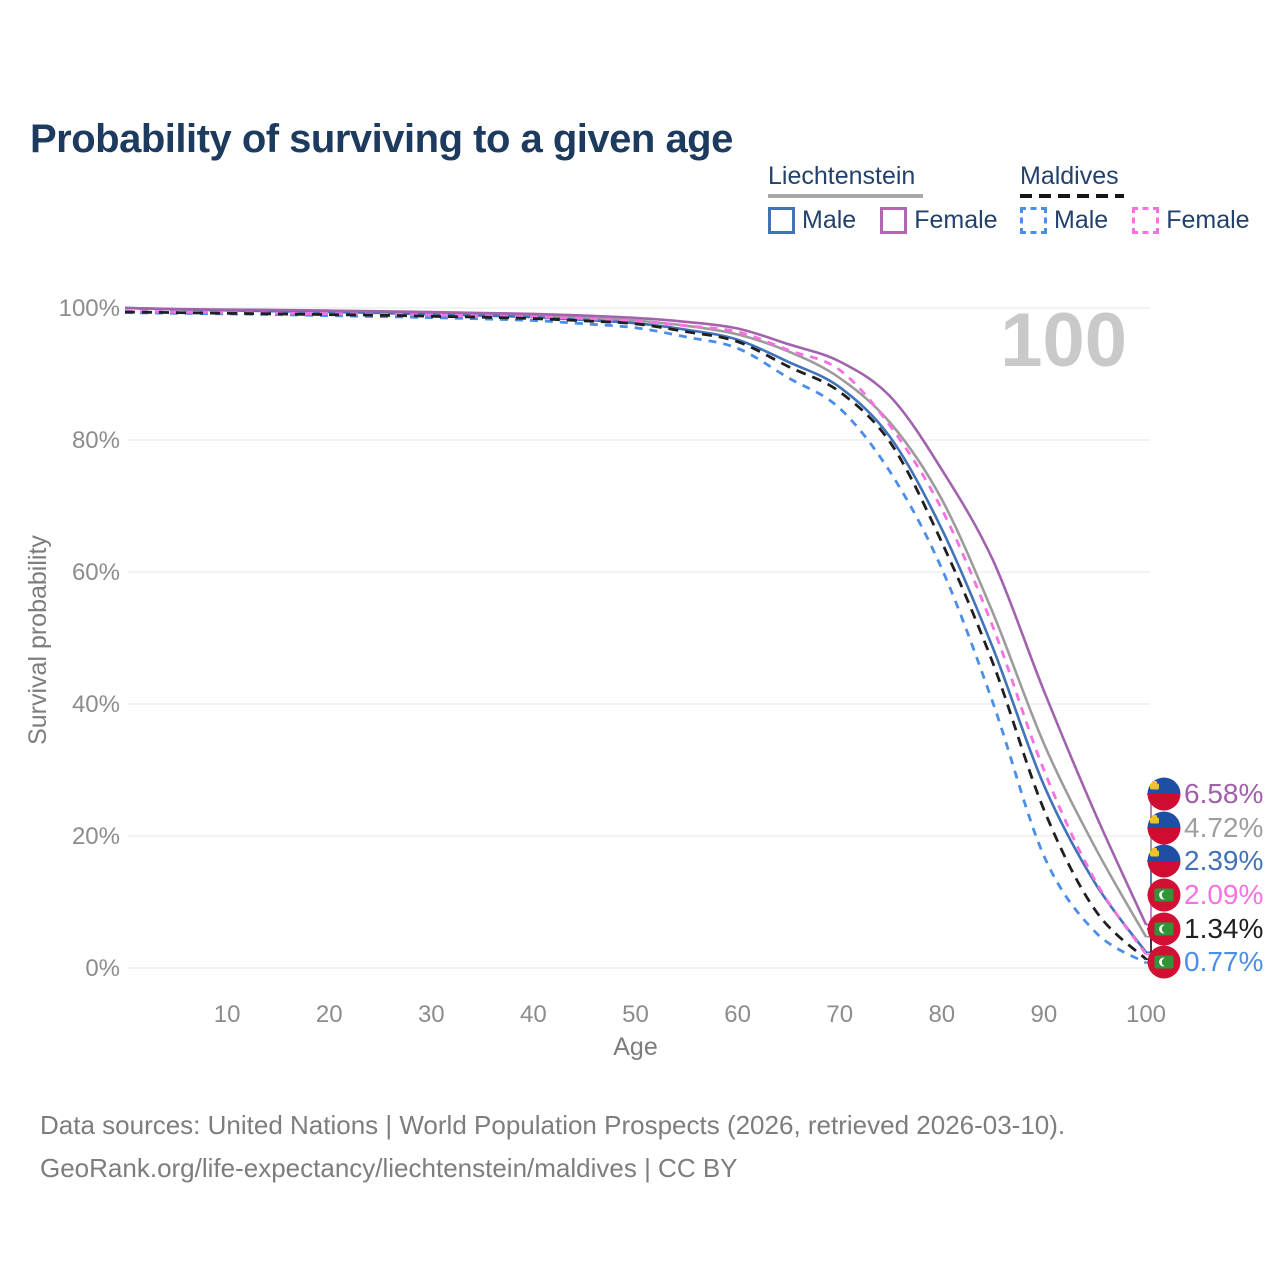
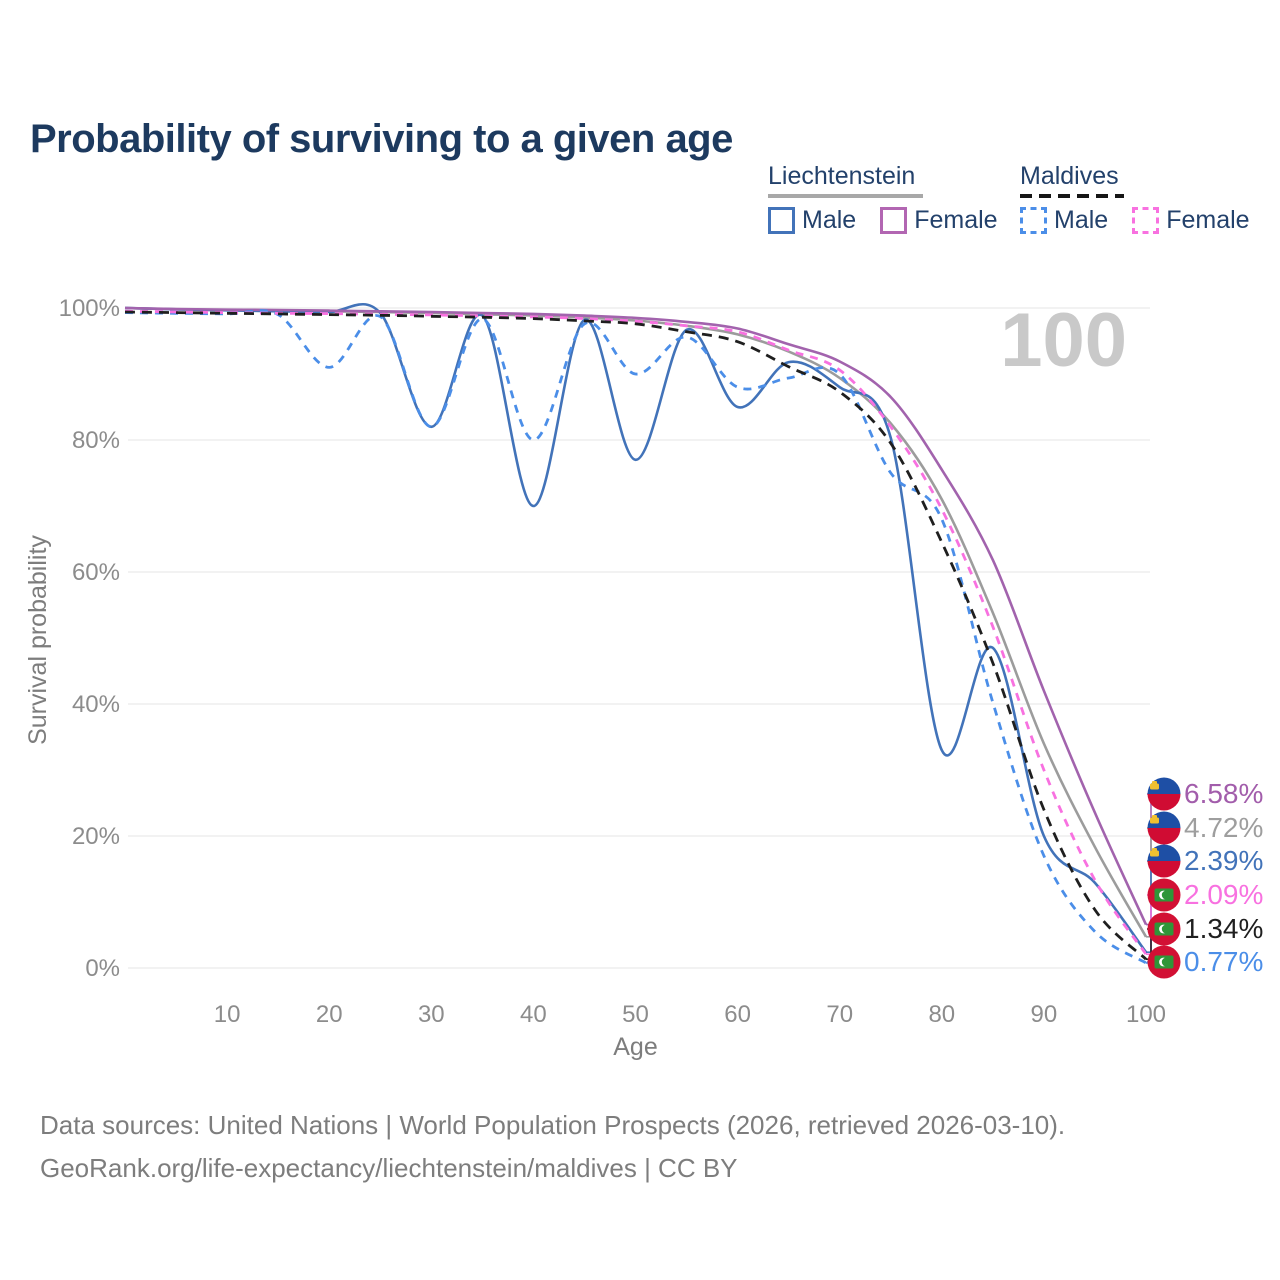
Maldives Male/20: 99% -> 91%
Liechtenstein Male/30: 99% -> 82%
Maldives Male/30: 99% -> 82%
Liechtenstein Male/40: 99% -> 70%
Maldives Male/40: 98% -> 80%
Liechtenstein Male/50: 98% -> 77%
Maldives Male/50: 97% -> 90%
Liechtenstein Male/60: 95% -> 85%
Maldives Male/60: 94% -> 88%
Maldives Male/70: 85% -> 90%
Liechtenstein Male/80: 66% -> 33%
Maldives Male/80: 60% -> 68%
Liechtenstein Male/90: 28% -> 20%
